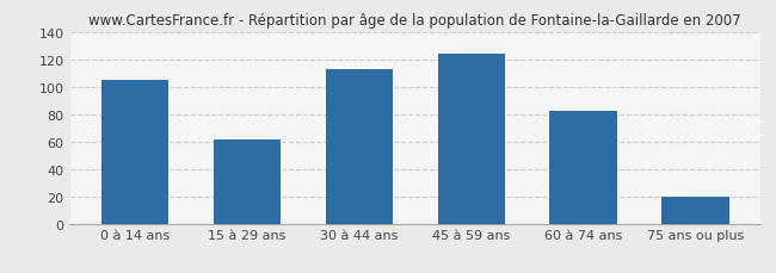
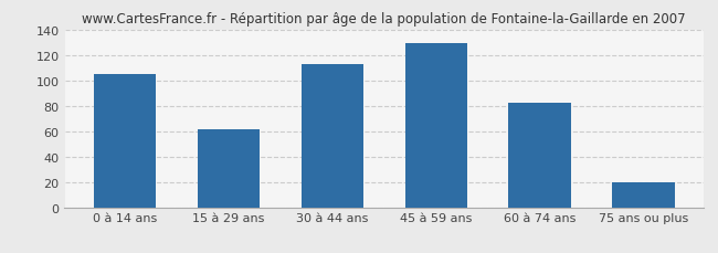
45 à 59 ans: 124 -> 129
